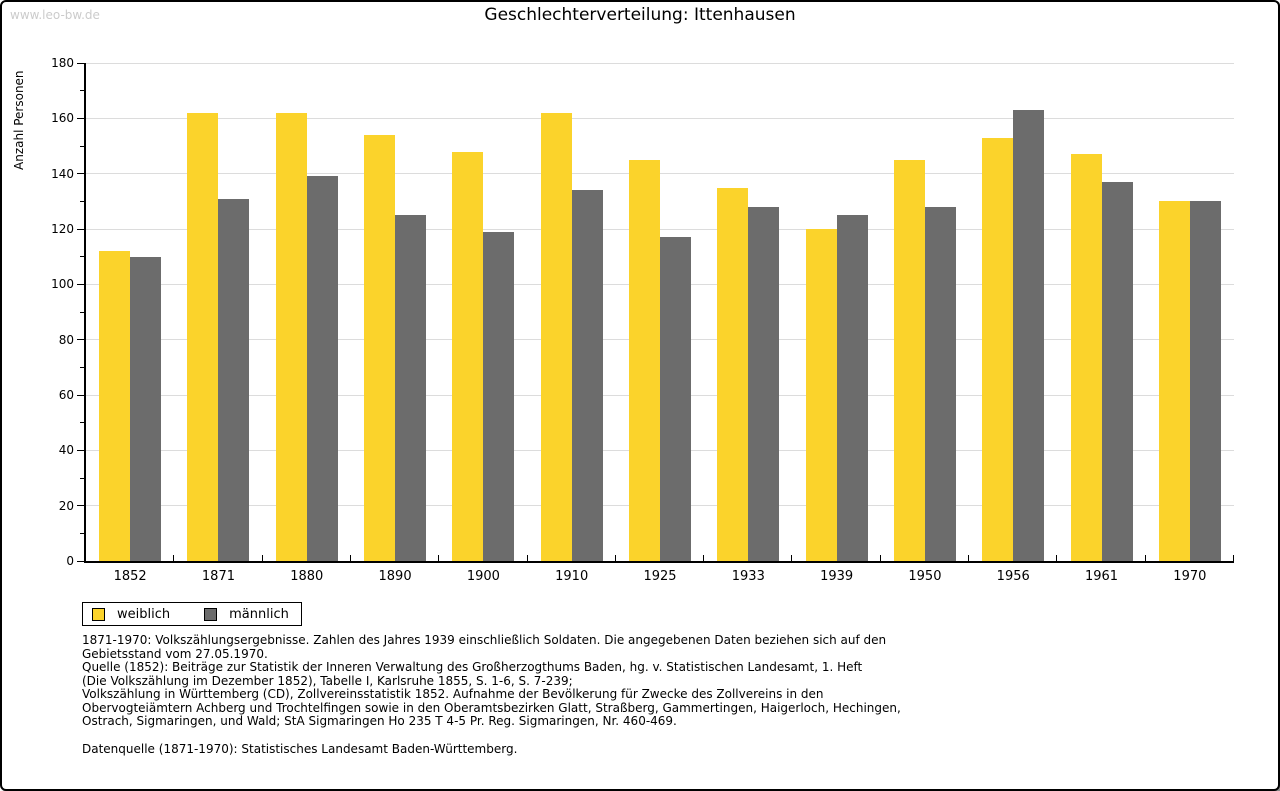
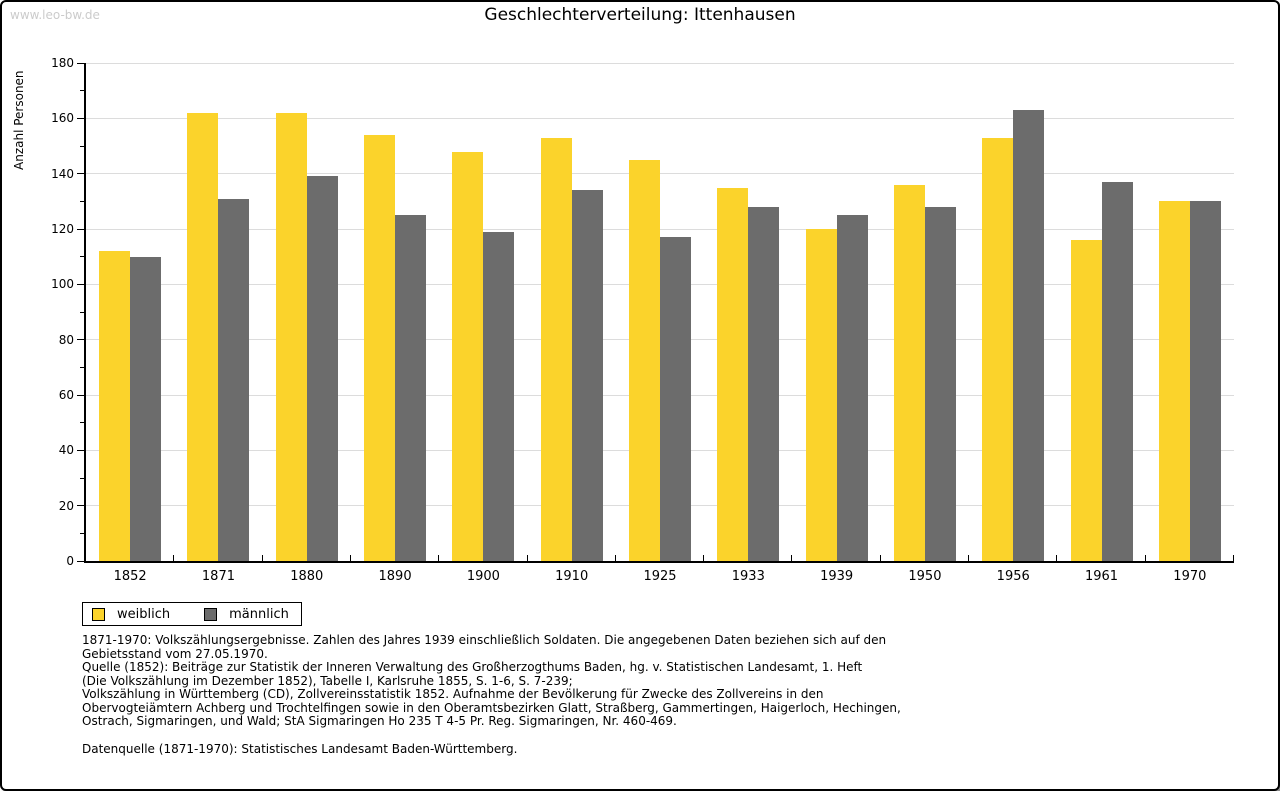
weiblich/1910: 162 -> 153
weiblich/1950: 145 -> 136
weiblich/1961: 147 -> 116
